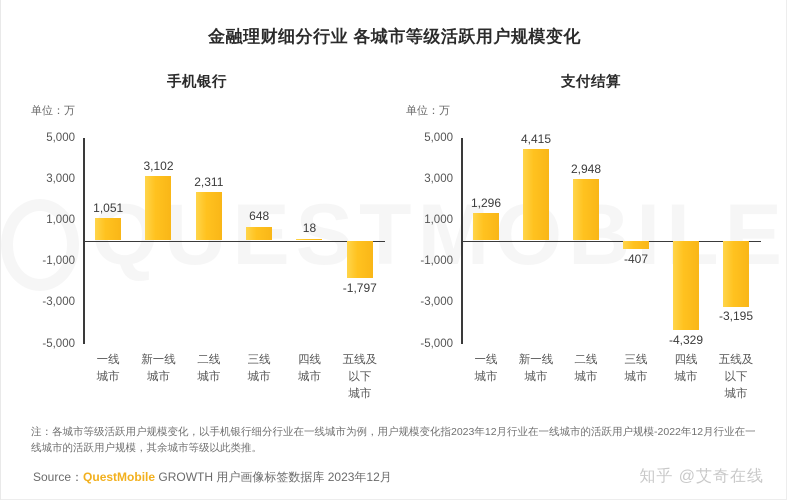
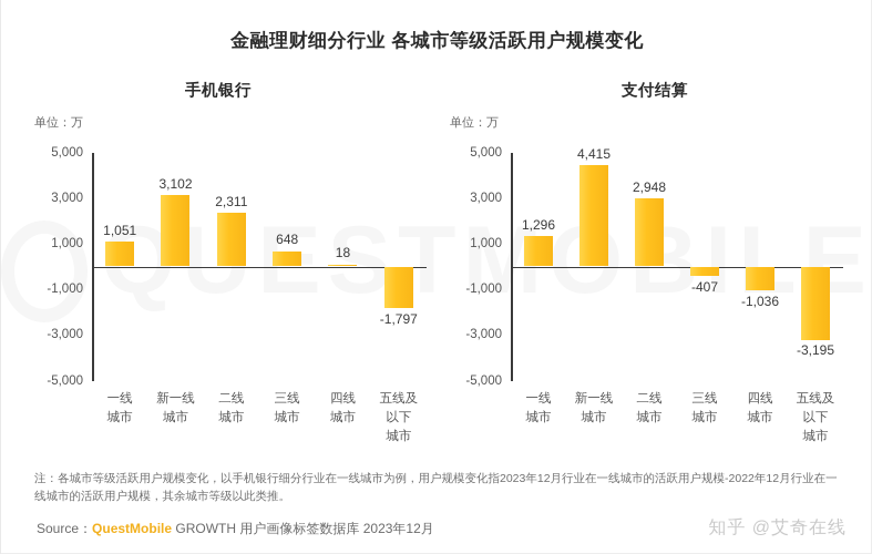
支付结算/四线 城市: -4,329 -> -1,036
